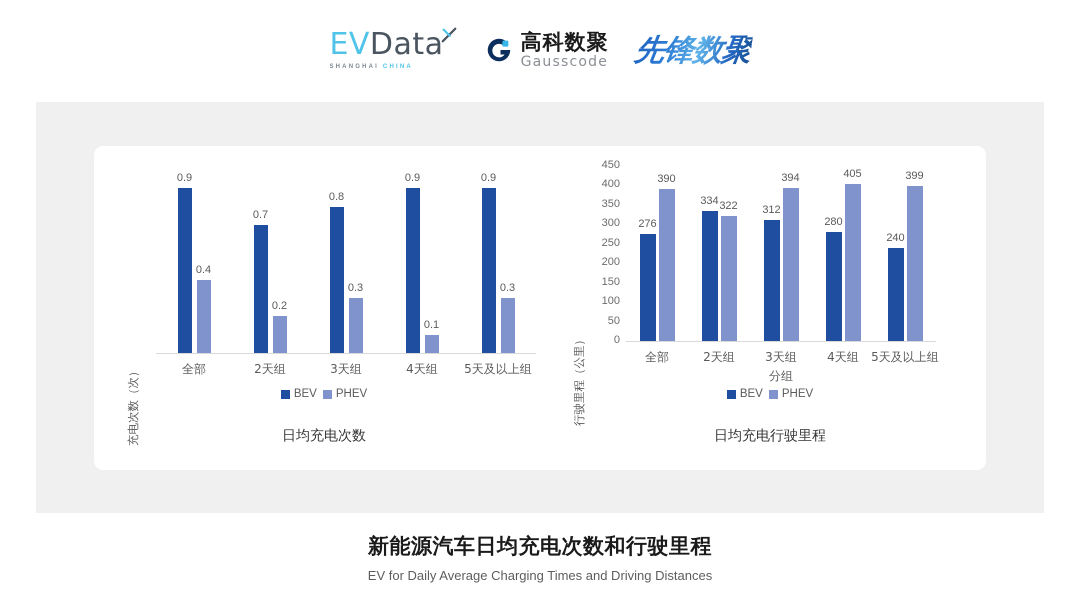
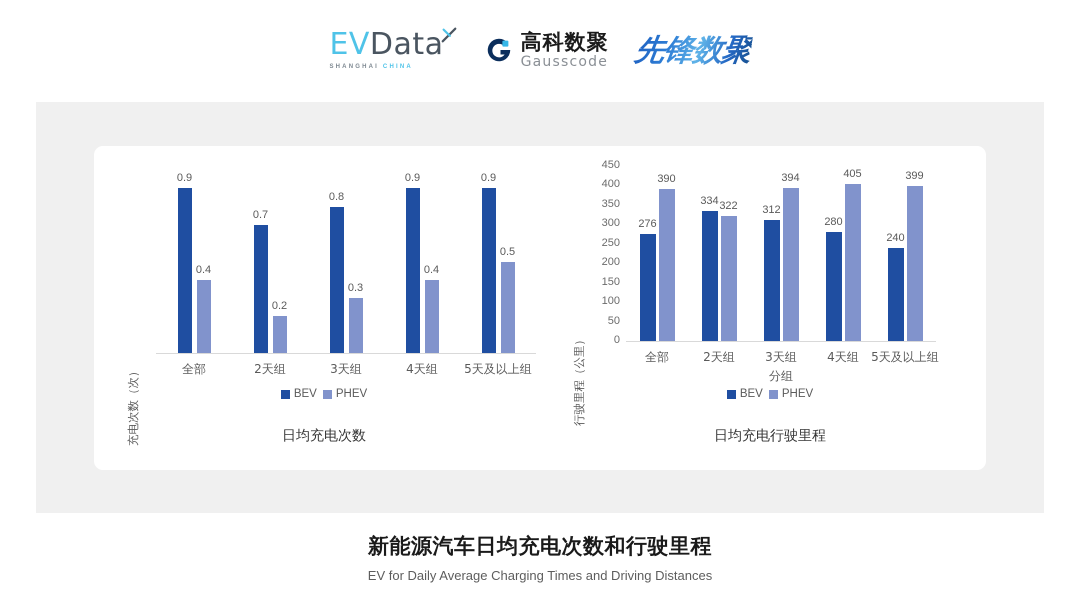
日均充电次数/PHEV/4天组: 0.1 -> 0.4
日均充电次数/PHEV/5天及以上组: 0.3 -> 0.5
